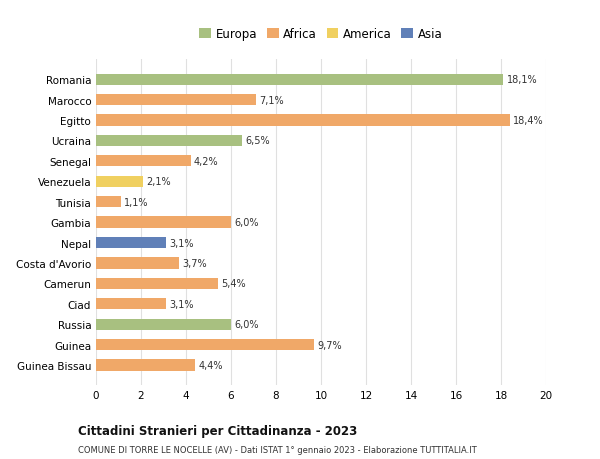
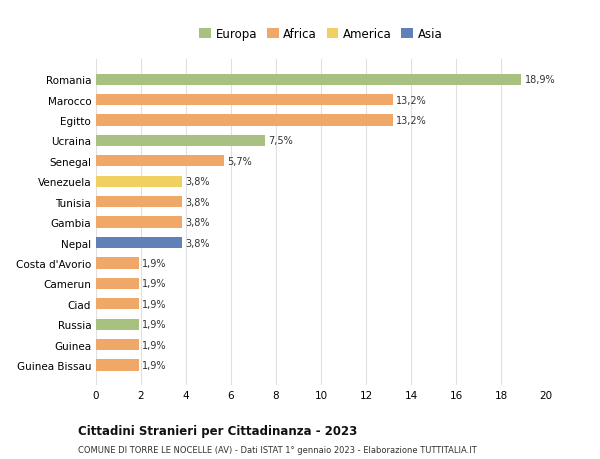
Romania: 18,1% -> 18,9%
Marocco: 7,1% -> 13,2%
Egitto: 18,4% -> 13,2%
Ucraina: 6,5% -> 7,5%
Senegal: 4,2% -> 5,7%
Venezuela: 2,1% -> 3,8%
Tunisia: 1,1% -> 3,8%
Gambia: 6,0% -> 3,8%
Nepal: 3,1% -> 3,8%
Costa d'Avorio: 3,7% -> 1,9%
Camerun: 5,4% -> 1,9%
Ciad: 3,1% -> 1,9%
Russia: 6,0% -> 1,9%
Guinea: 9,7% -> 1,9%
Guinea Bissau: 4,4% -> 1,9%
